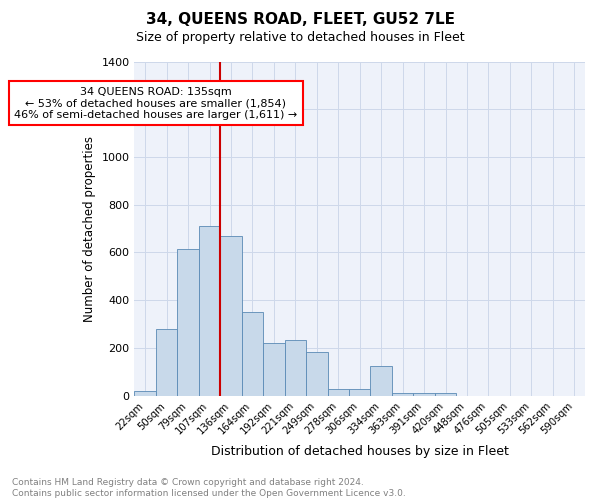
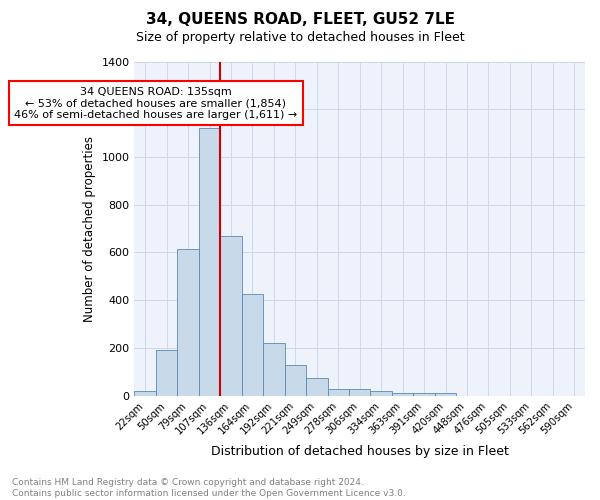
50sqm: 280 -> 190
107sqm: 710 -> 1120
164sqm: 350 -> 425
221sqm: 235 -> 128
249sqm: 185 -> 75
334sqm: 125 -> 18
